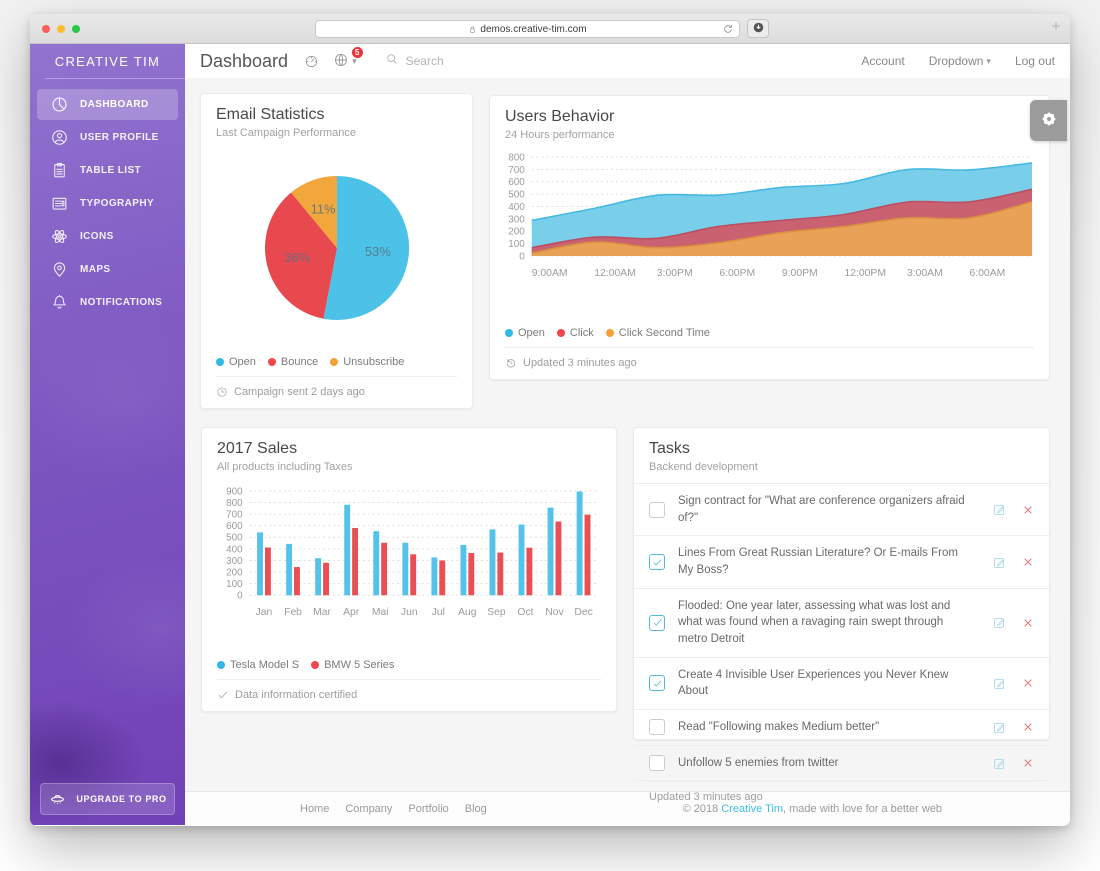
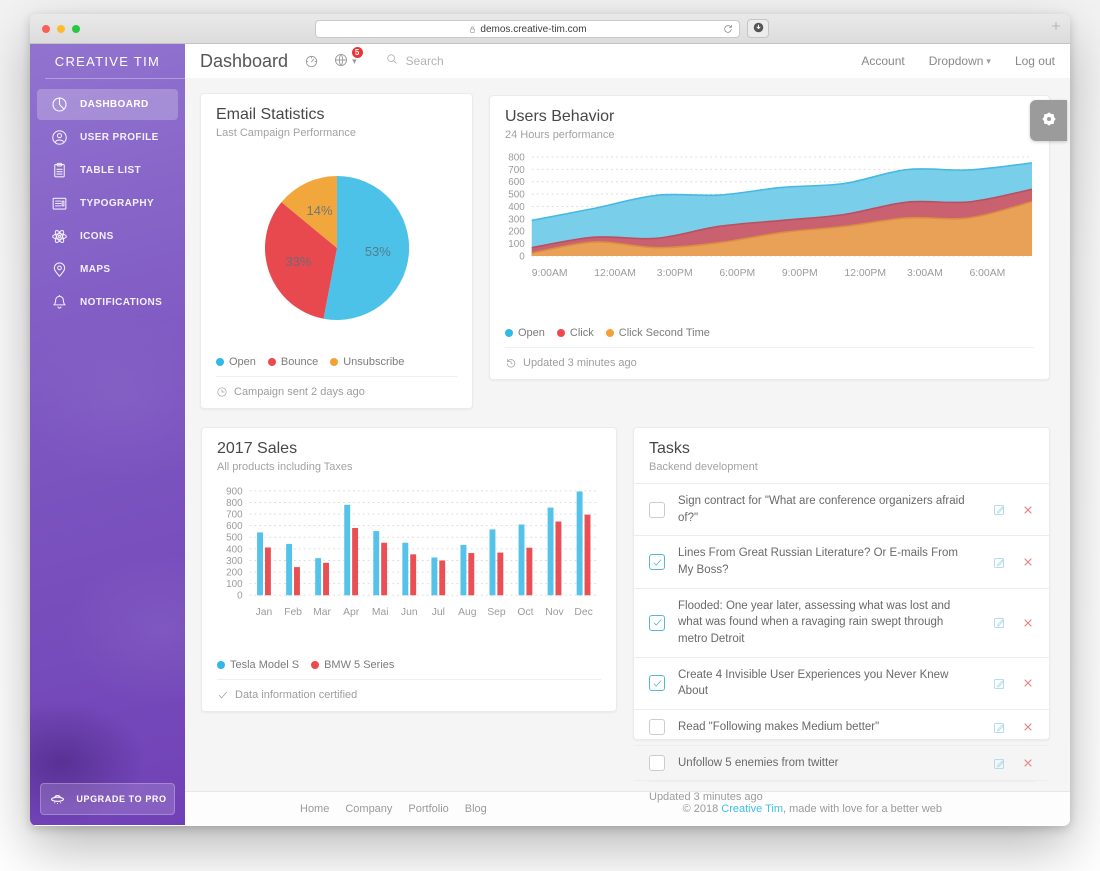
Email Statistics/Bounce: 36% -> 33%
Email Statistics/Unsubscribe: 11% -> 14%
